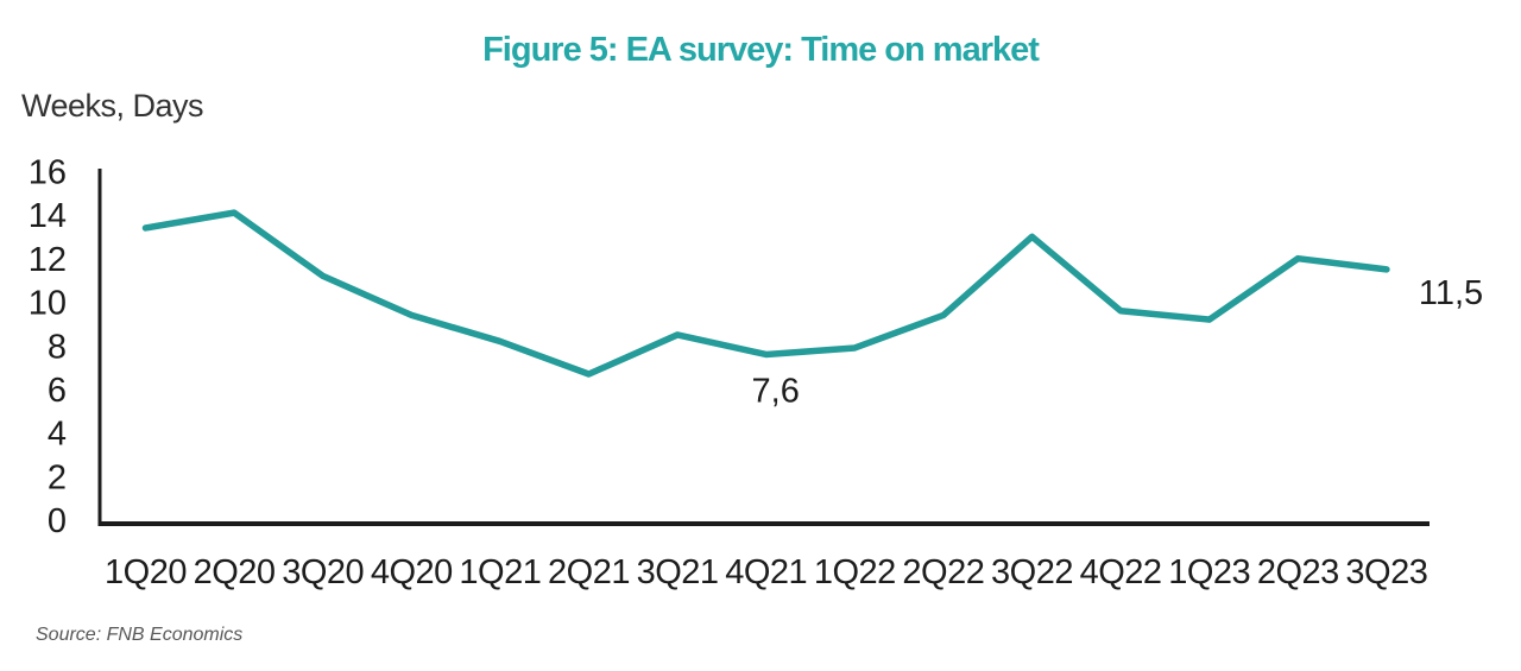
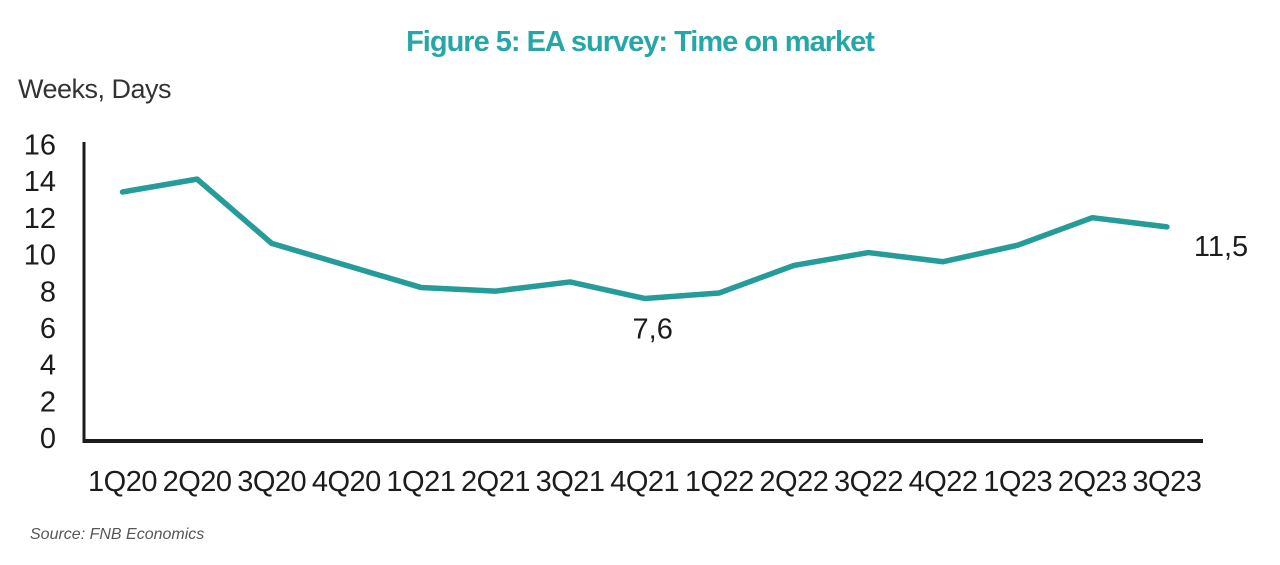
3Q20: 11.2 -> 10.6
2Q21: 6.7 -> 8.0
3Q22: 13.0 -> 10.1
1Q23: 9.2 -> 10.5
